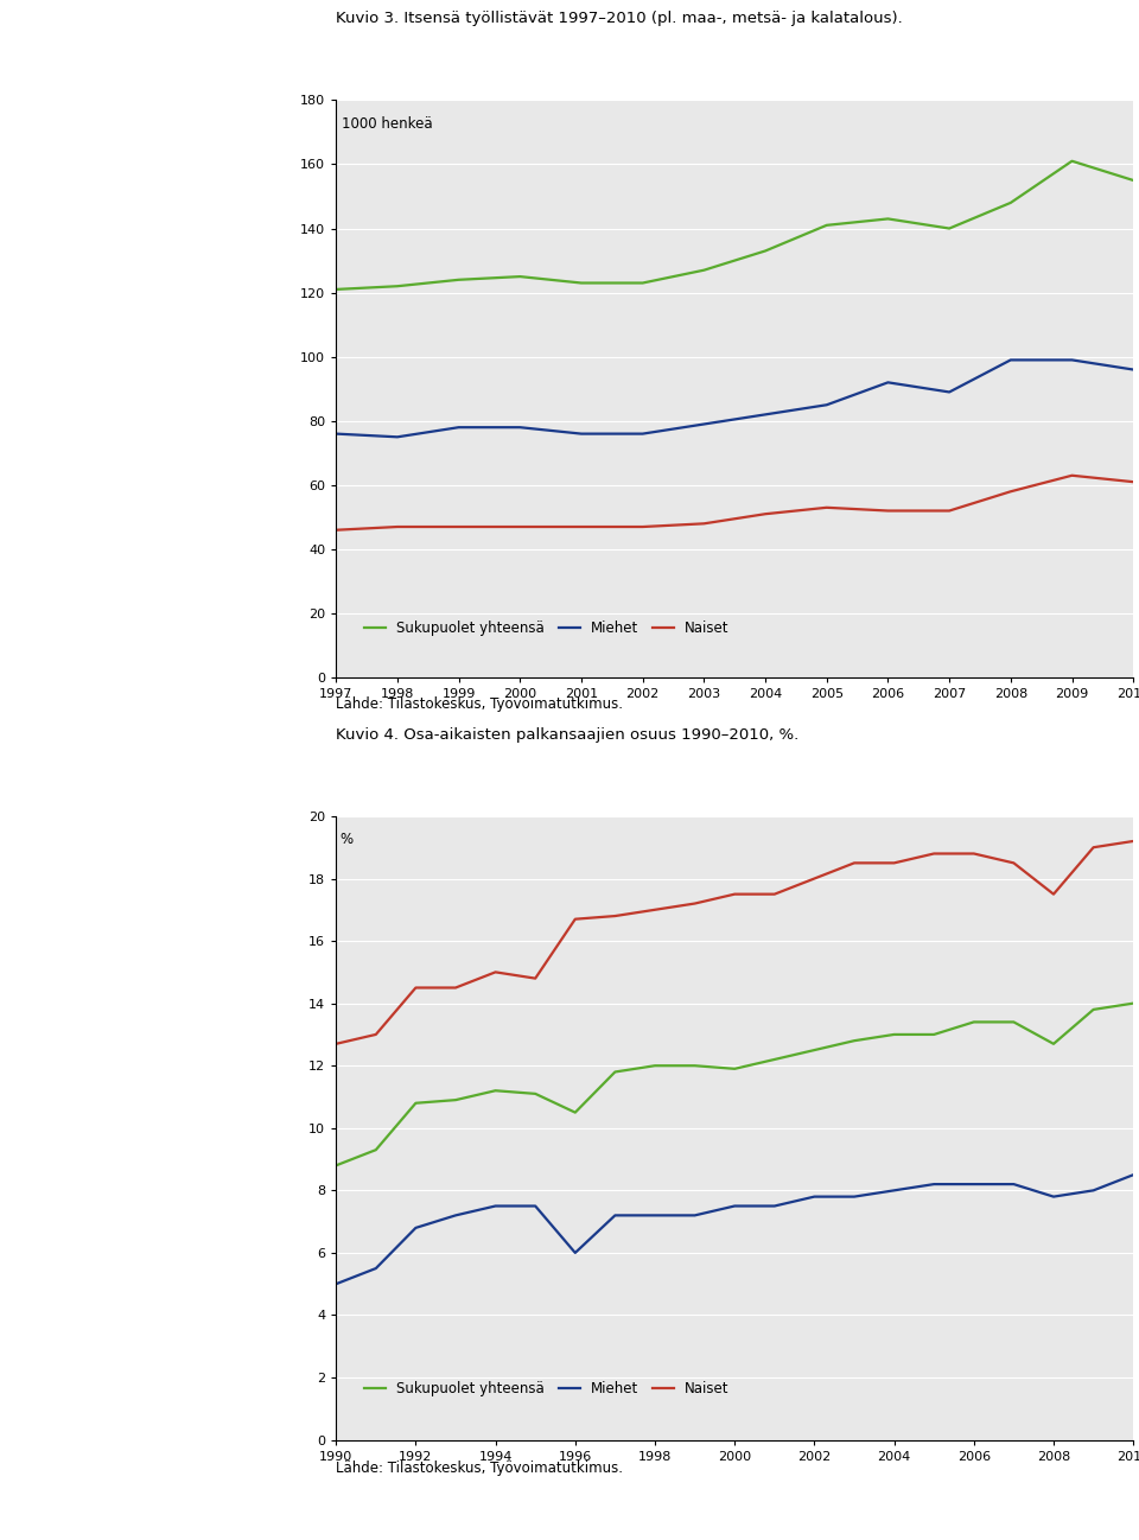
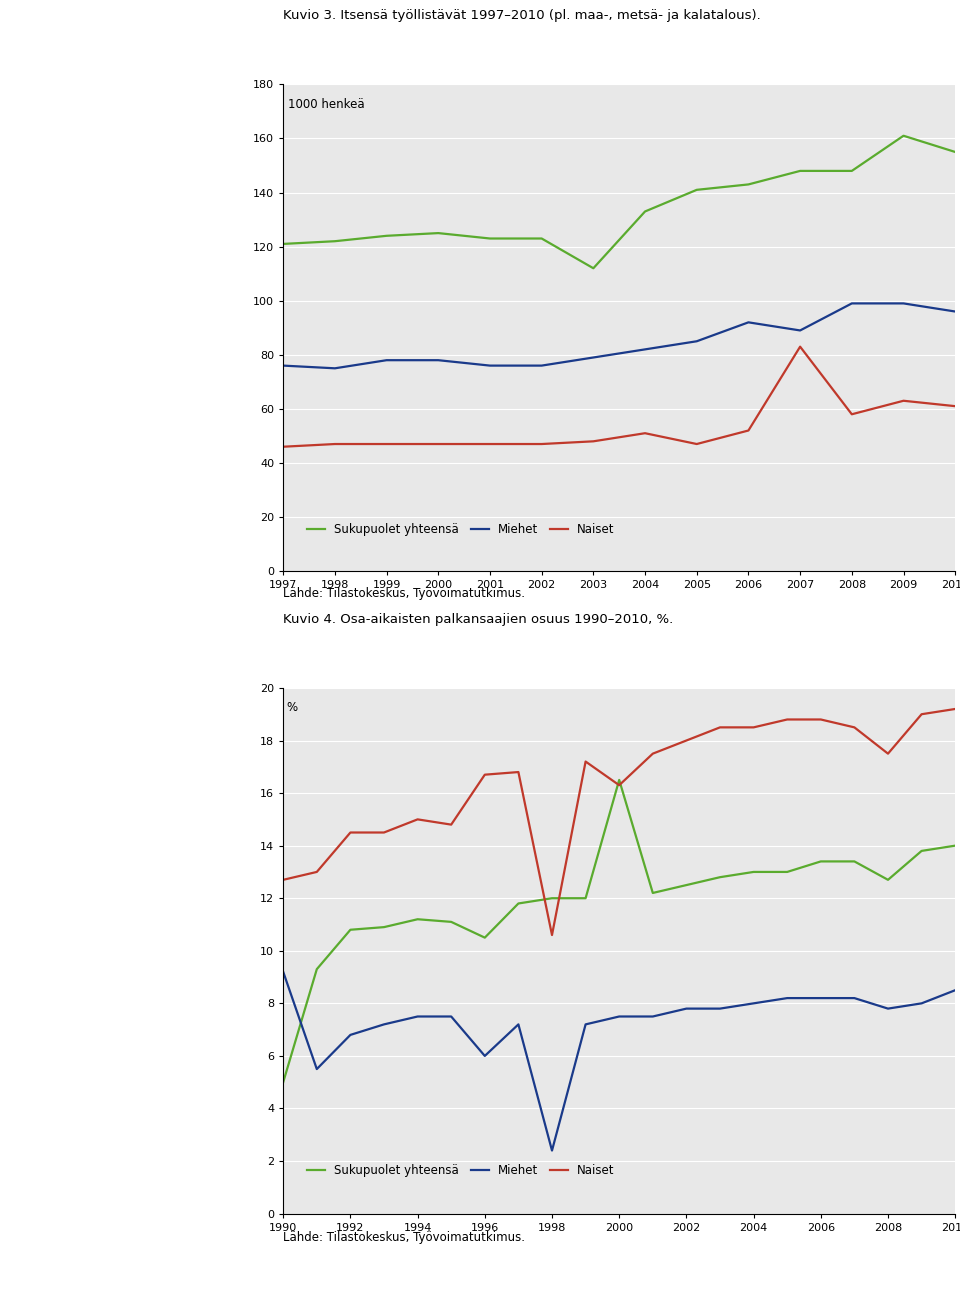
Sukupuolet yhteensä/2003: 127 -> 112
Naiset/2005: 53 -> 47
Sukupuolet yhteensä/2007: 140 -> 148
Naiset/2007: 52 -> 83
Sukupuolet yhteensä/1990: 8.8 -> 5.0
Miehet/1990: 5.0 -> 9.2
Miehet/1998: 7.2 -> 2.4
Naiset/1998: 17.0 -> 10.6
Sukupuolet yhteensä/2000: 11.9 -> 16.5
Naiset/2000: 17.5 -> 16.3
